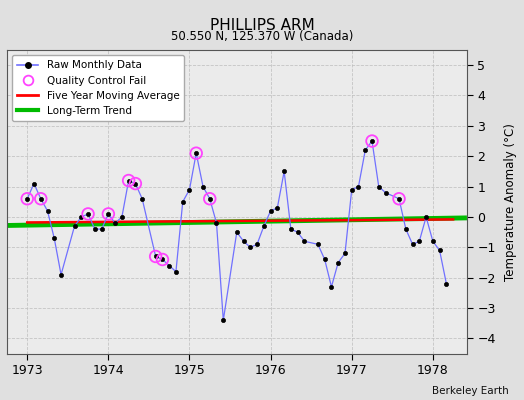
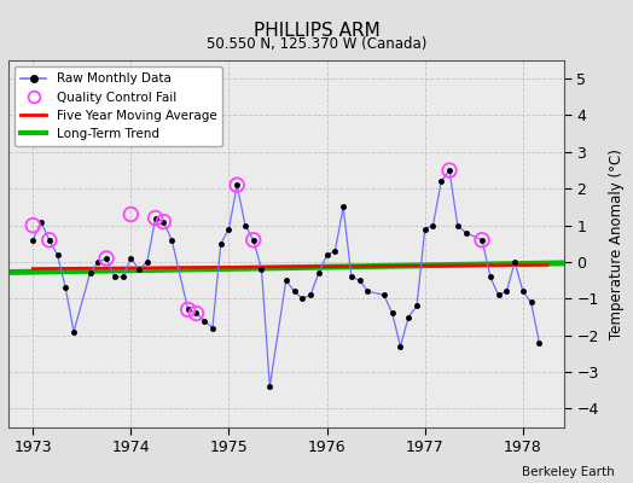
Quality Control Fail/1973: 0.6 -> 1.0
Quality Control Fail/1974: 0.1 -> 1.3
